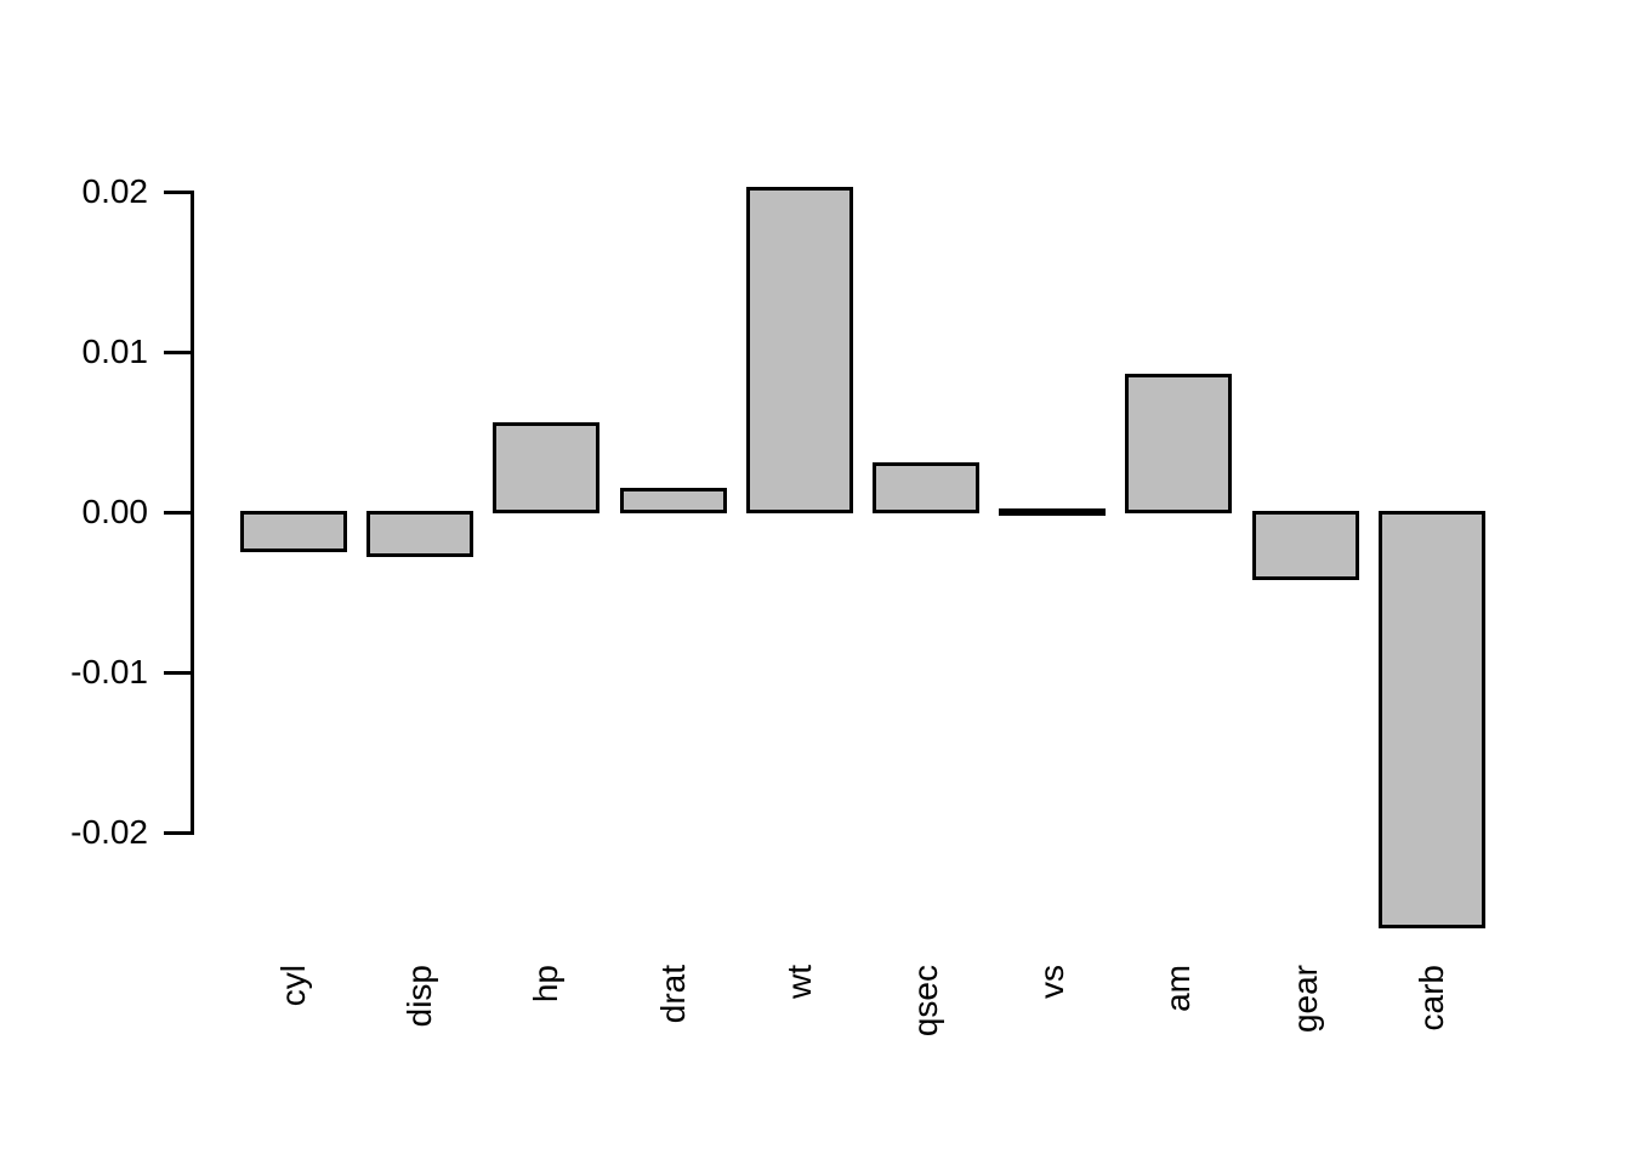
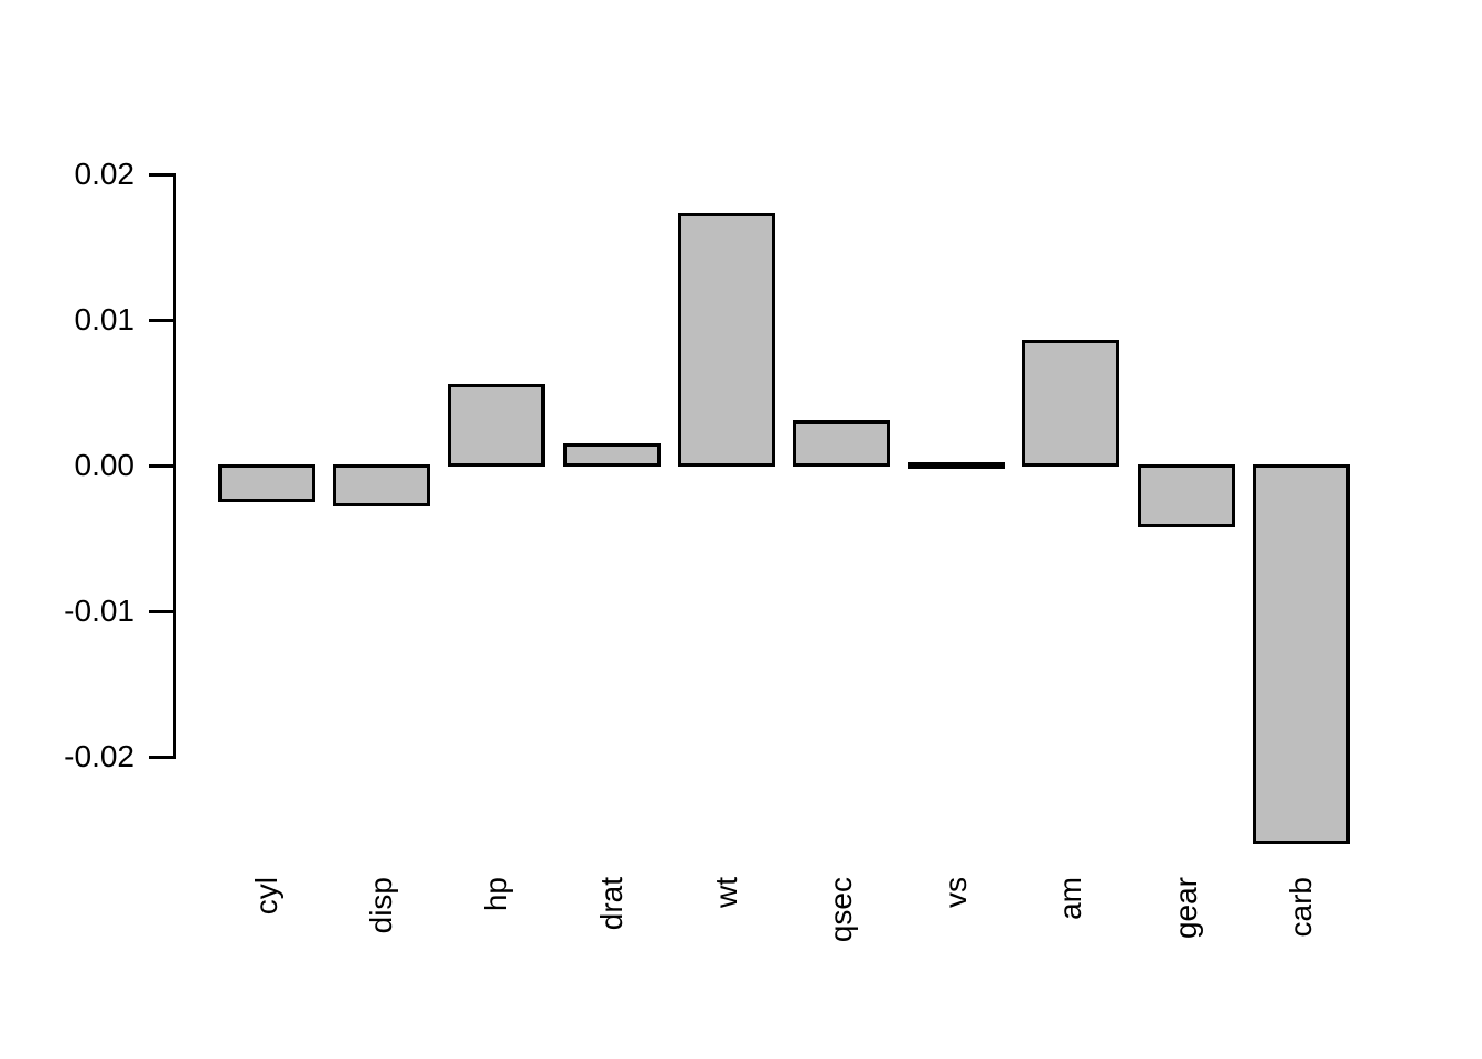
wt: 0.0202 -> 0.0172
